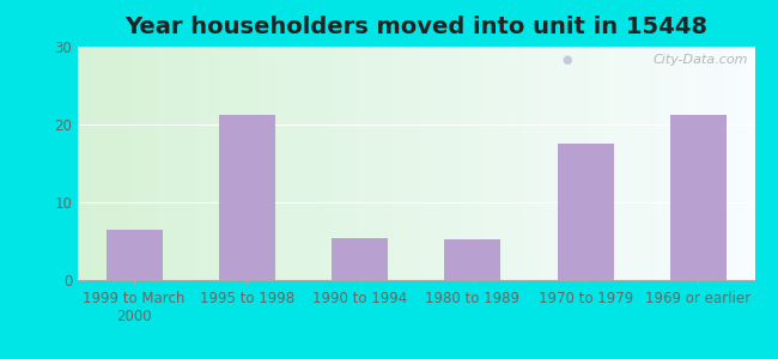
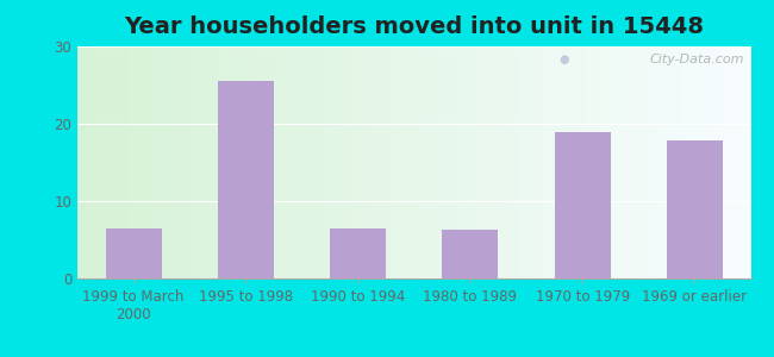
1995 to 1998: 21.2 -> 25.5
1990 to 1994: 5.4 -> 6.5
1980 to 1989: 5.2 -> 6.3
1970 to 1979: 17.6 -> 19.0
1969 or earlier: 21.2 -> 17.8
